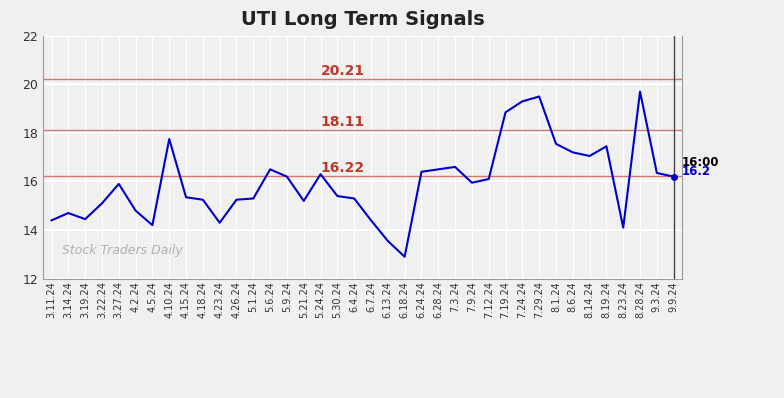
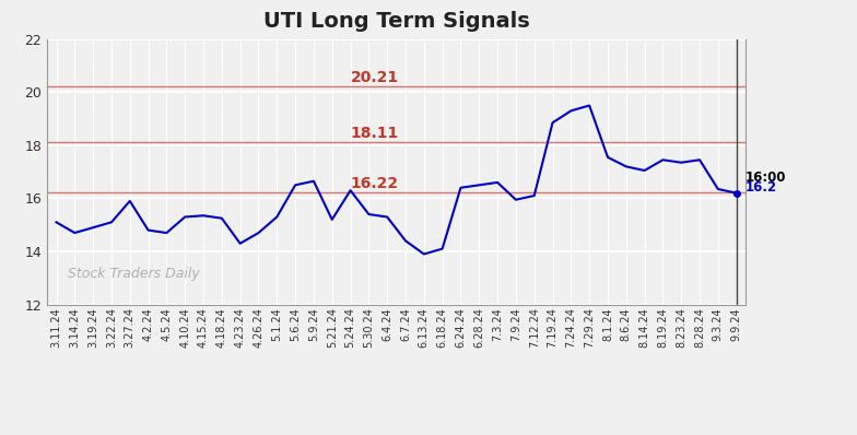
3.11.24: 14.40 -> 15.10
3.19.24: 14.45 -> 14.90
4.5.24: 14.20 -> 14.70
4.10.24: 17.75 -> 15.30
4.26.24: 15.25 -> 14.70
5.9.24: 16.20 -> 16.65
6.13.24: 13.55 -> 13.90
6.18.24: 12.90 -> 14.10
8.23.24: 14.10 -> 17.35
8.28.24: 19.70 -> 17.45
